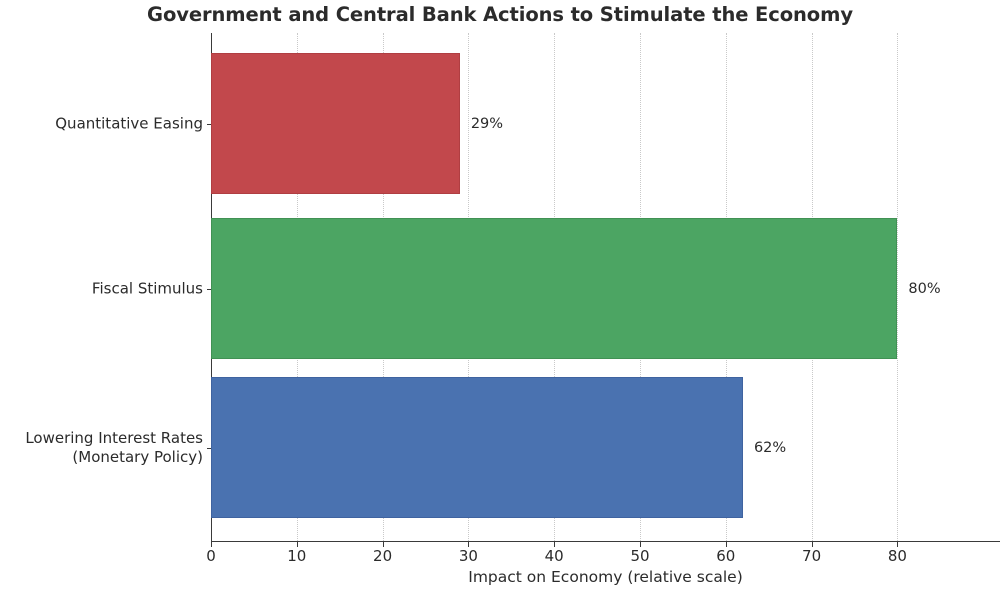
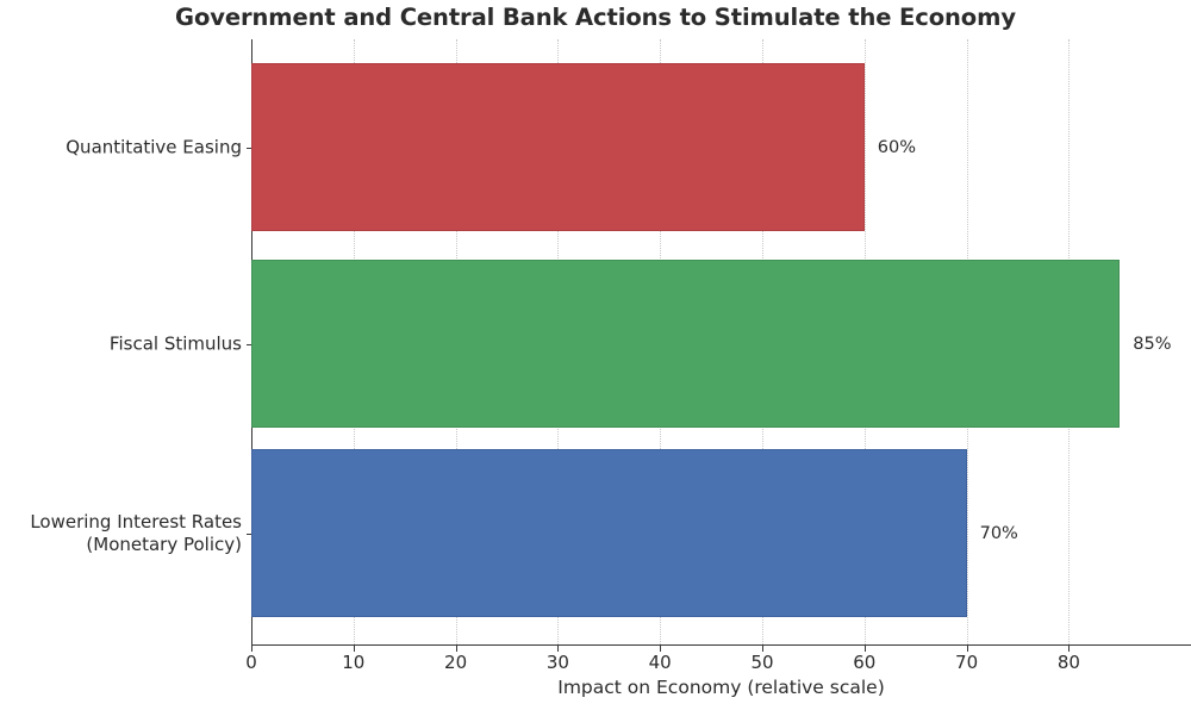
Lowering Interest Rates (Monetary Policy): 62% -> 70%
Fiscal Stimulus: 80% -> 85%
Quantitative Easing: 29% -> 60%
